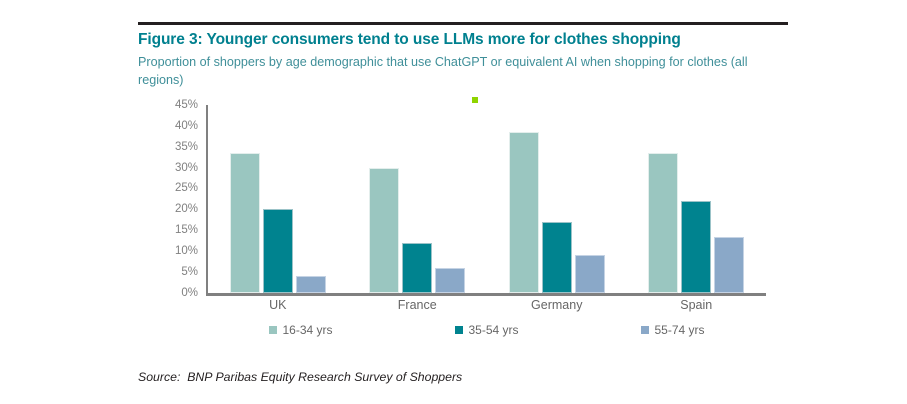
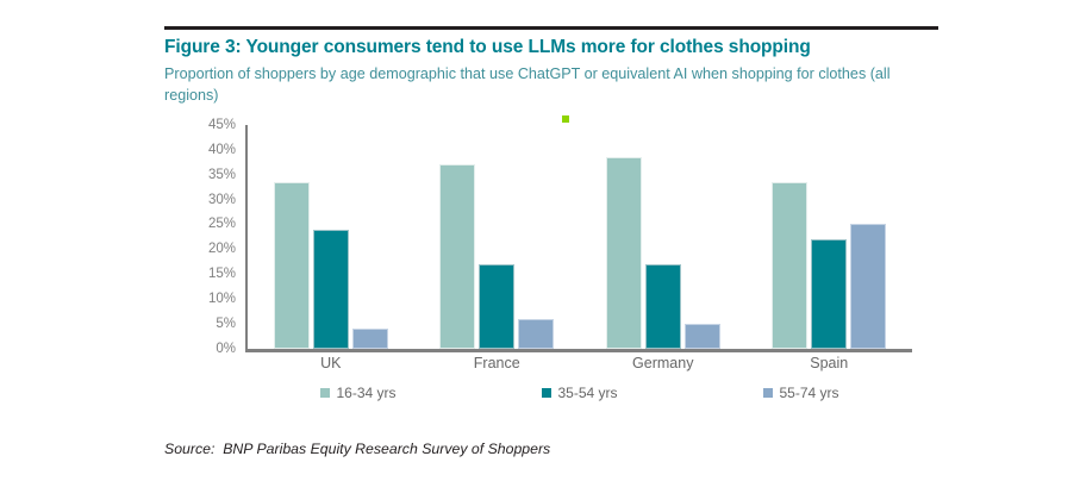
35-54 yrs/UK: 20% -> 24%
16-34 yrs/France: 30% -> 37%
35-54 yrs/France: 12% -> 17%
55-74 yrs/Germany: 9% -> 5%
55-74 yrs/Spain: 14% -> 25%
